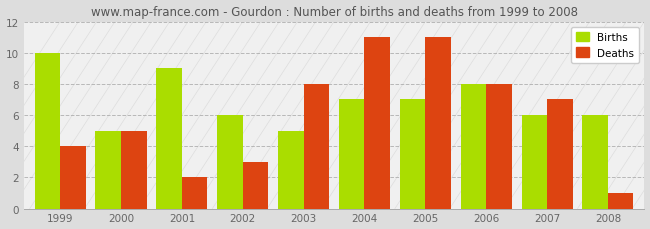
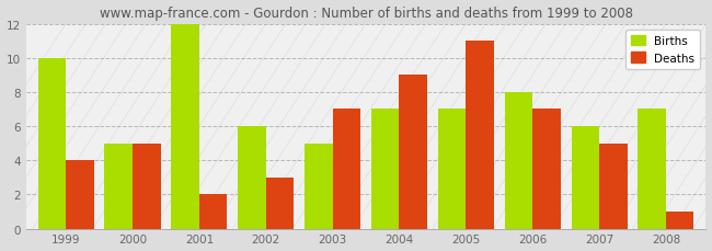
Births/2001: 9 -> 12
Deaths/2003: 8 -> 7
Deaths/2004: 11 -> 9
Deaths/2006: 8 -> 7
Deaths/2007: 7 -> 5
Births/2008: 6 -> 7
